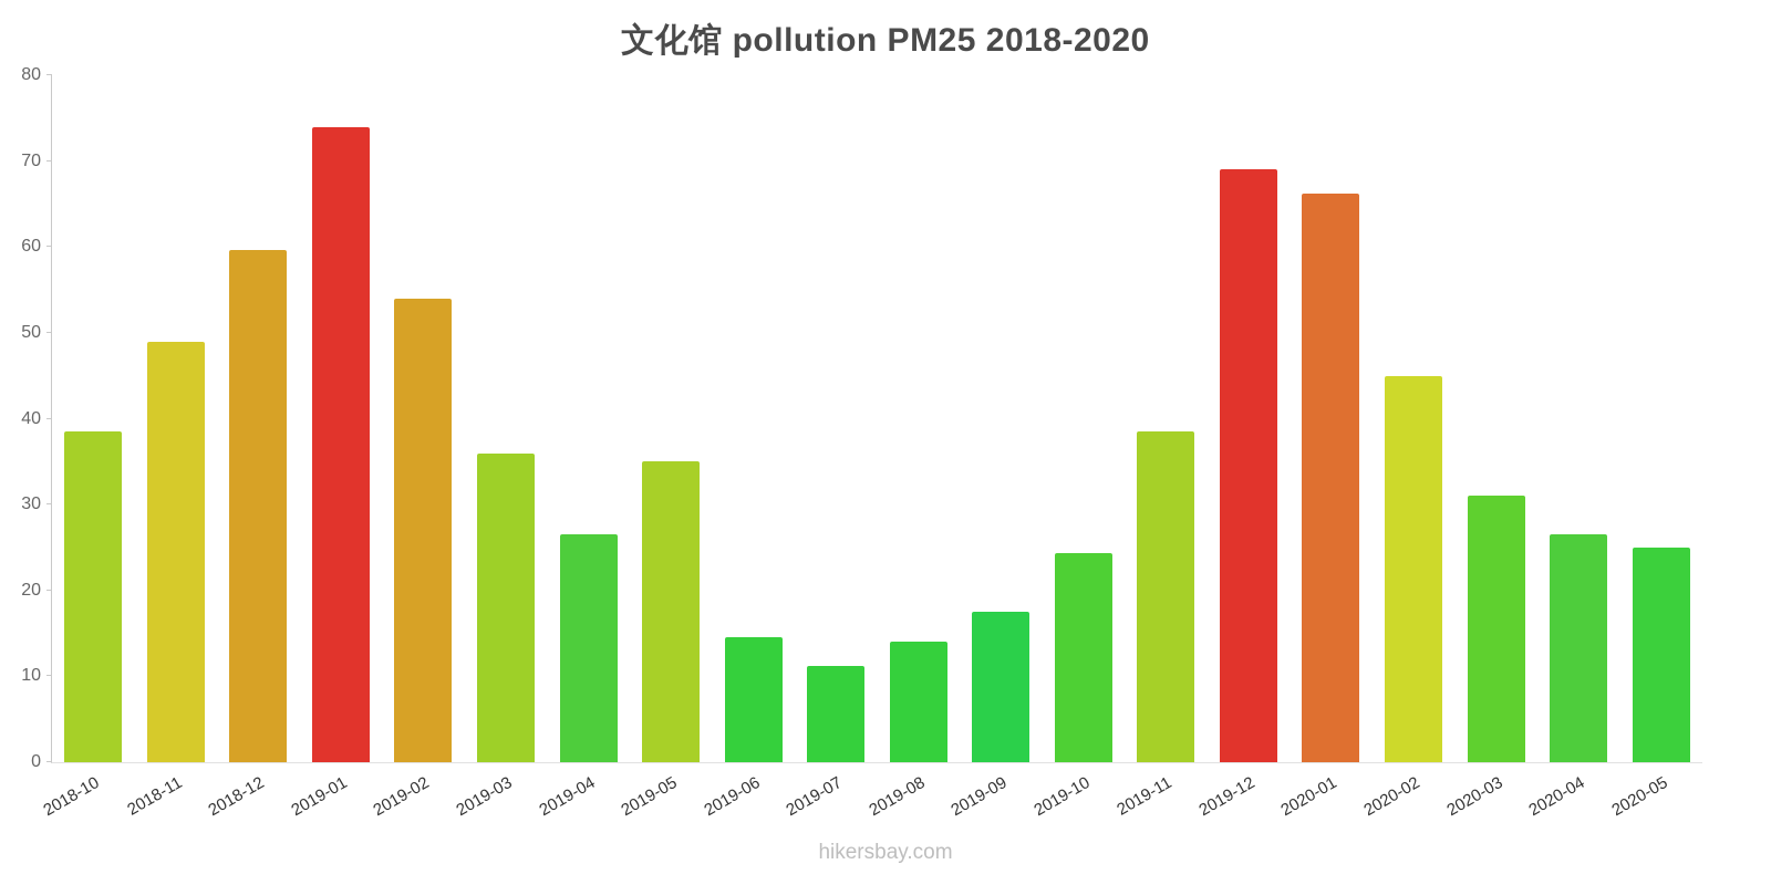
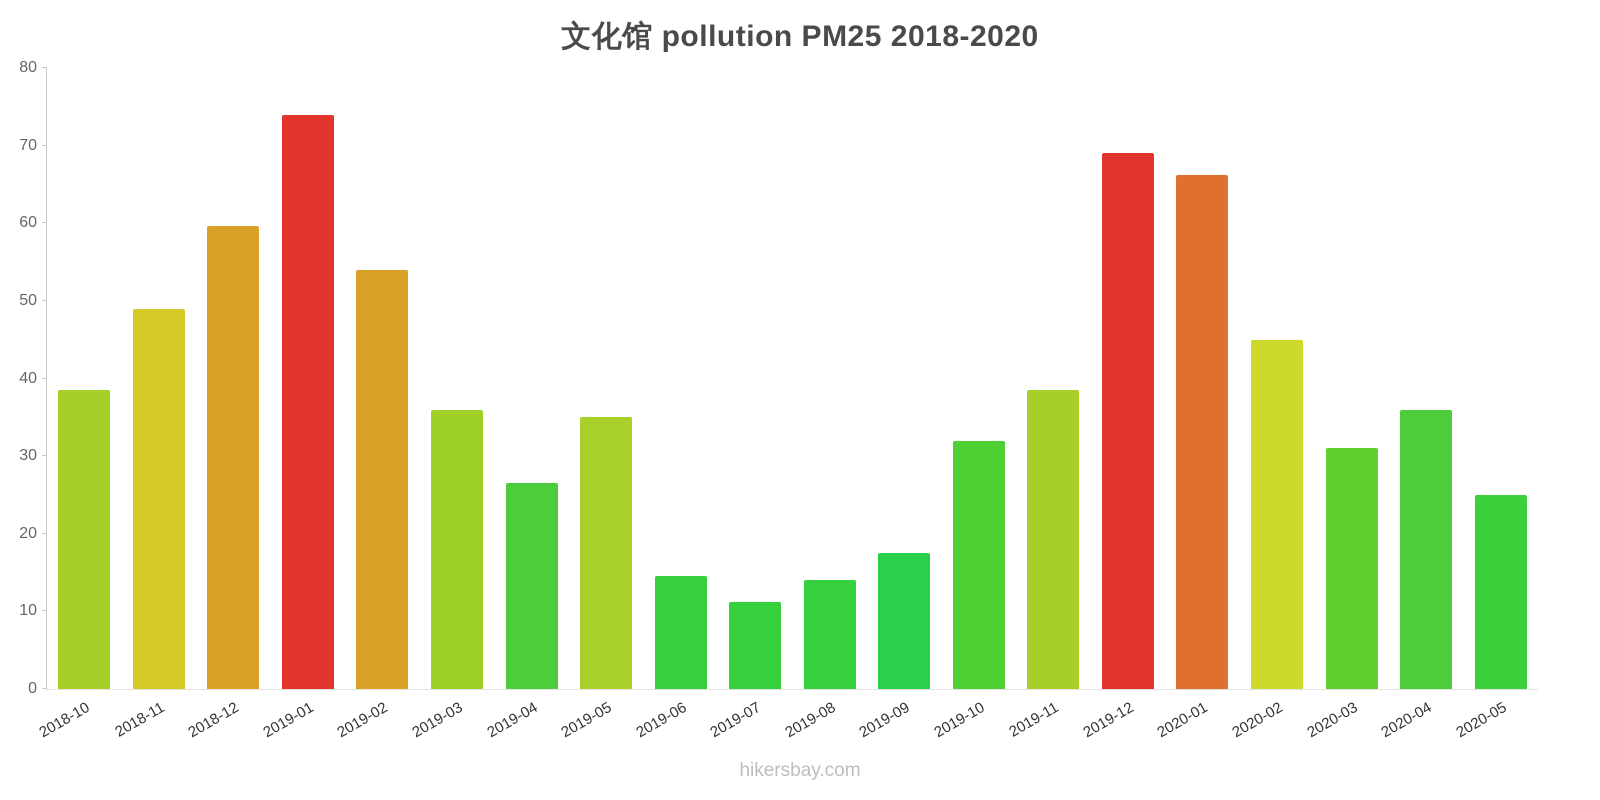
2019-10: 24 -> 32
2020-04: 26 -> 36
